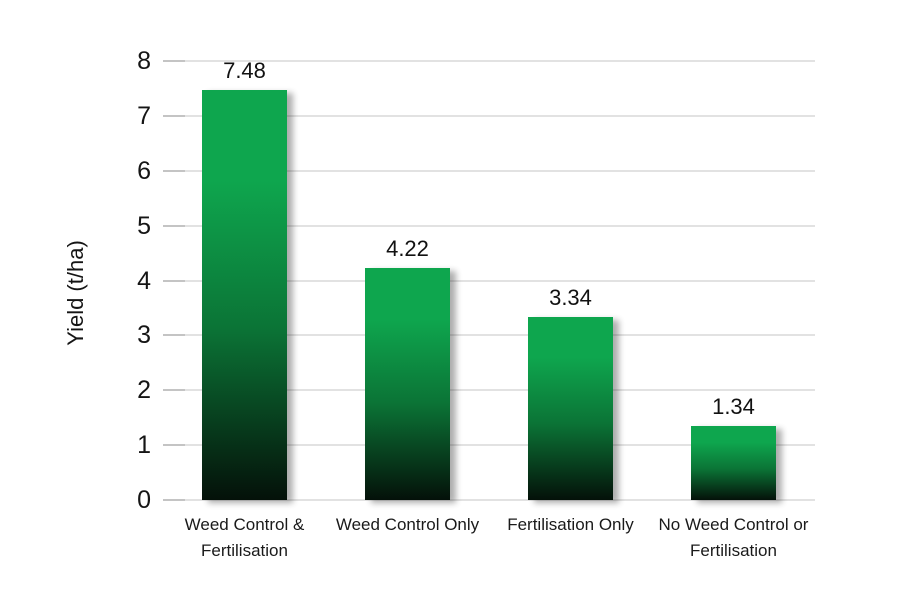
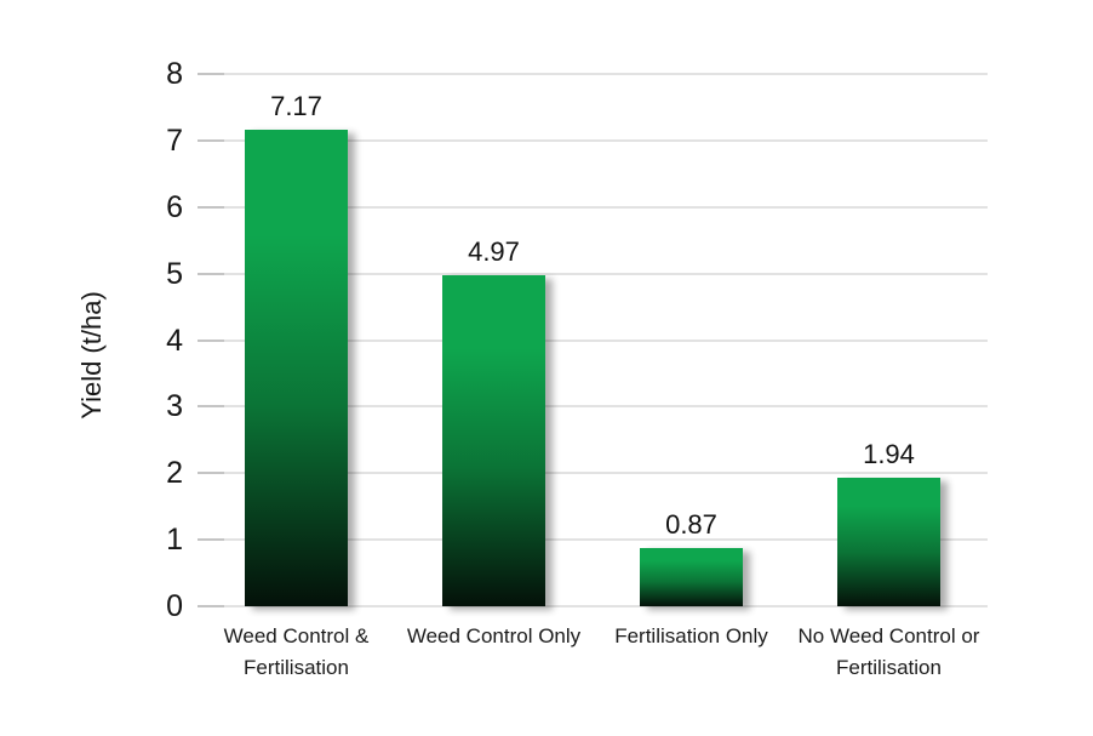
Weed Control & Fertilisation: 7.48 -> 7.17
Weed Control Only: 4.22 -> 4.97
Fertilisation Only: 3.34 -> 0.87
No Weed Control or Fertilisation: 1.34 -> 1.94
